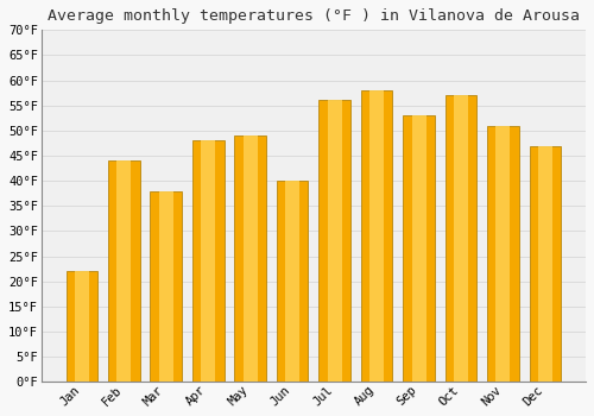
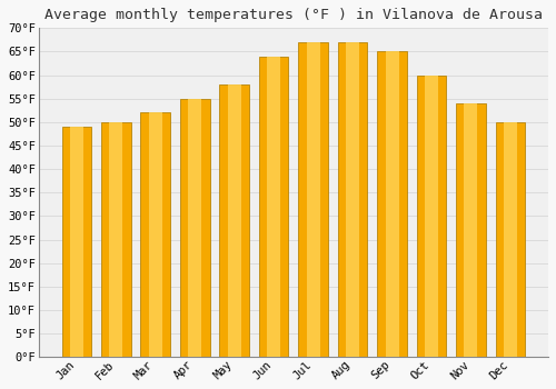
Jan: 22°F -> 49°F
Feb: 44°F -> 50°F
Mar: 38°F -> 52°F
Apr: 48°F -> 55°F
May: 49°F -> 58°F
Jun: 40°F -> 64°F
Jul: 56°F -> 67°F
Aug: 58°F -> 67°F
Sep: 53°F -> 65°F
Oct: 57°F -> 60°F
Nov: 51°F -> 54°F
Dec: 47°F -> 50°F
